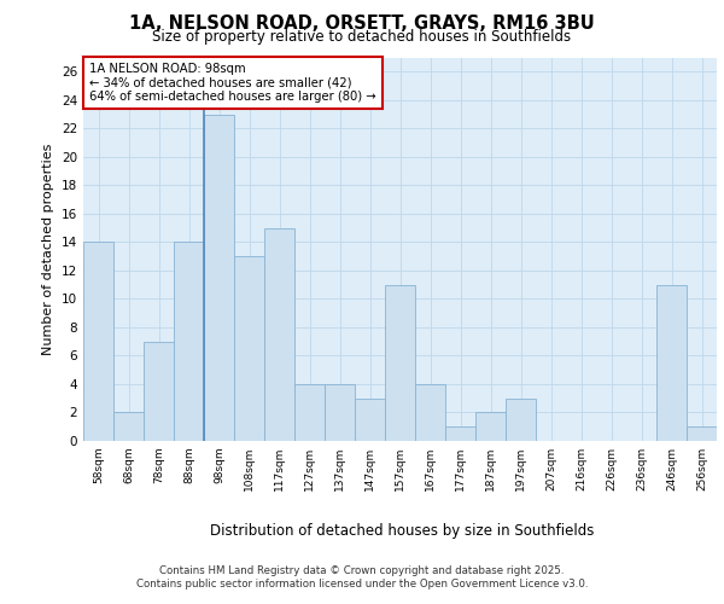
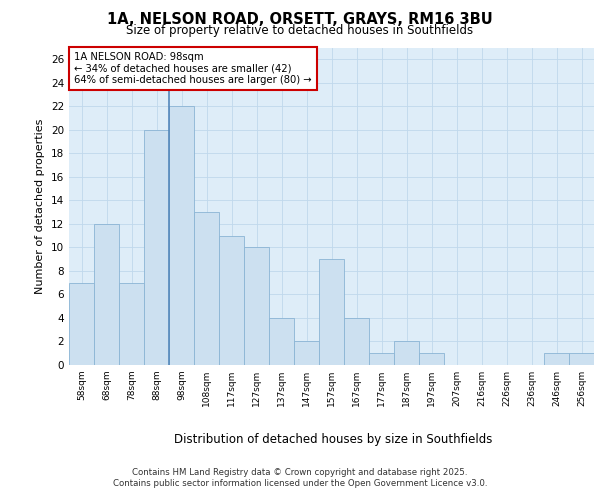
58sqm: 14 -> 7
68sqm: 2 -> 12
88sqm: 14 -> 20
98sqm: 23 -> 22
117sqm: 15 -> 11
127sqm: 4 -> 10
147sqm: 3 -> 2
157sqm: 11 -> 9
197sqm: 3 -> 1
246sqm: 11 -> 1
